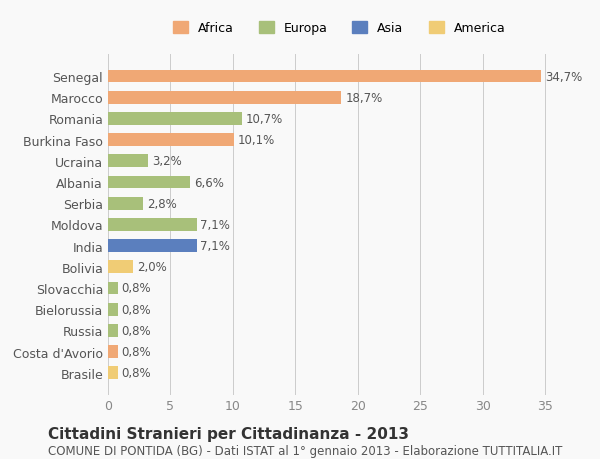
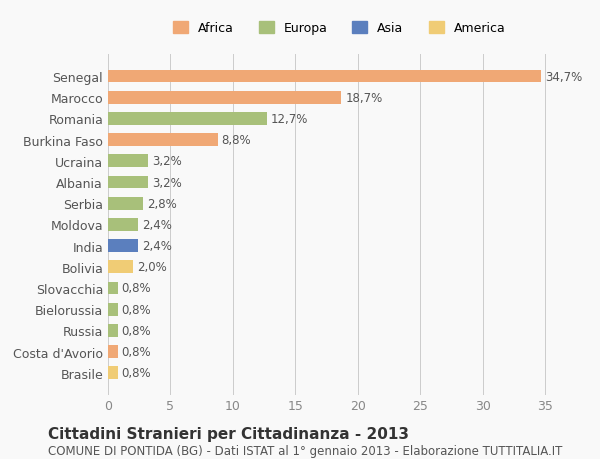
Romania: 10,7% -> 12,7%
Burkina Faso: 10,1% -> 8,8%
Albania: 6,6% -> 3,2%
Moldova: 7,1% -> 2,4%
India: 7,1% -> 2,4%
